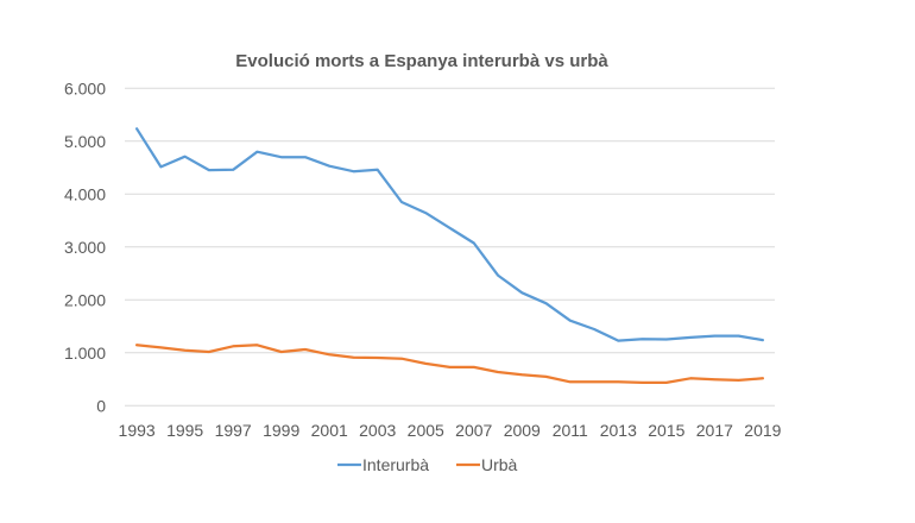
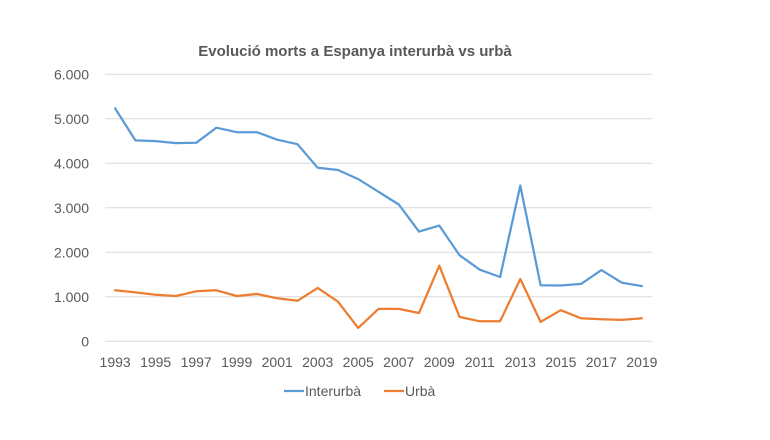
Interurbà/1995: 4700 -> 4500
Interurbà/2003: 4500 -> 3900
Urbà/2003: 900 -> 1200
Urbà/2005: 800 -> 300
Interurbà/2009: 2100 -> 2600
Urbà/2009: 600 -> 1700
Interurbà/2013: 1200 -> 3500
Urbà/2013: 400 -> 1400
Urbà/2015: 400 -> 700
Interurbà/2017: 1300 -> 1600
